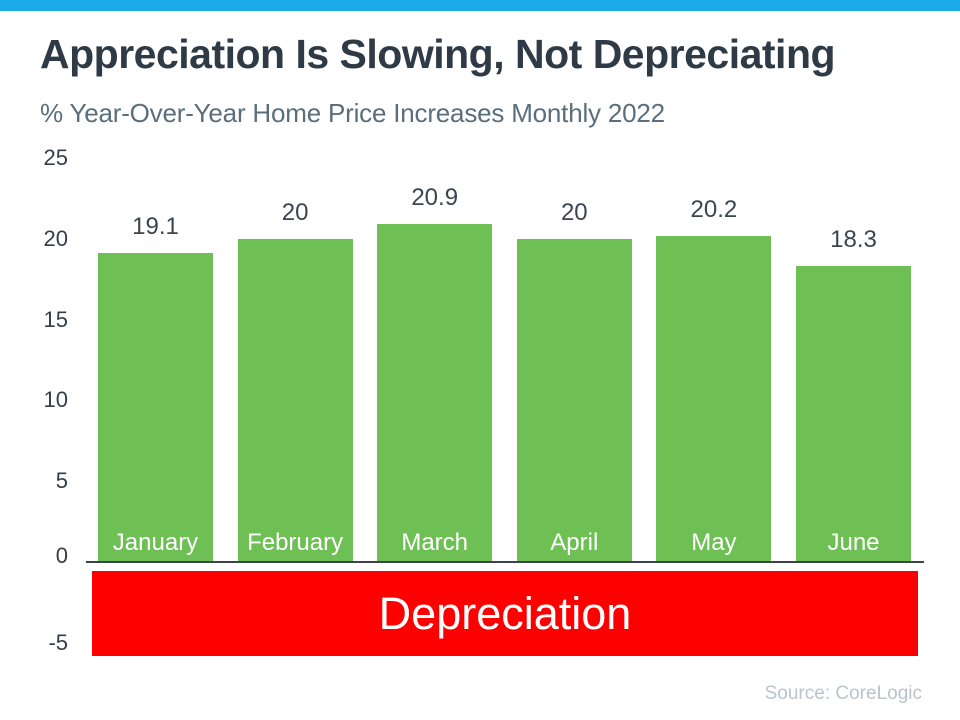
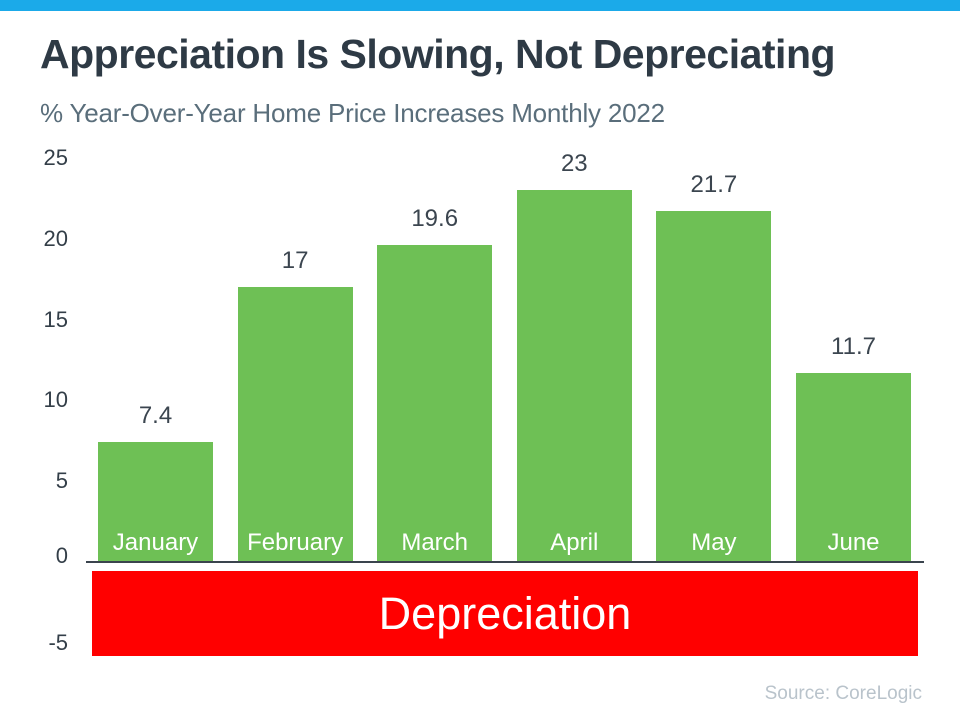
January: 19.1 -> 7.4
February: 20 -> 17
March: 20.9 -> 19.6
April: 20 -> 23
May: 20.2 -> 21.7
June: 18.3 -> 11.7
